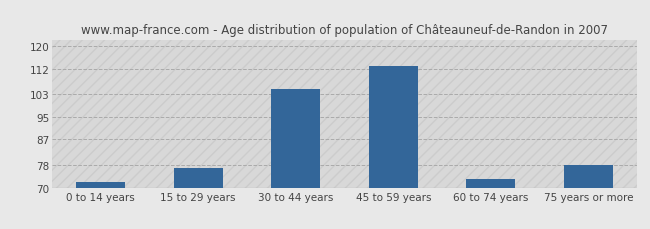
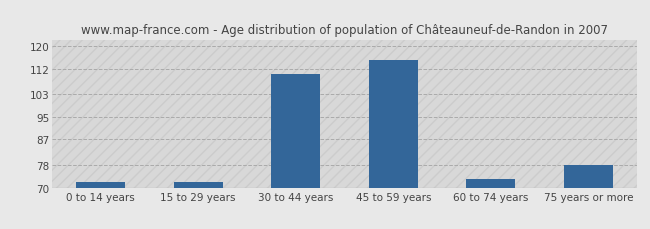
15 to 29 years: 77 -> 72
30 to 44 years: 105 -> 110
45 to 59 years: 113 -> 115
